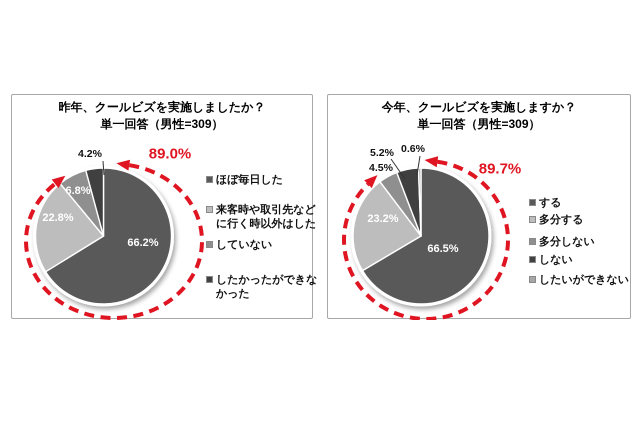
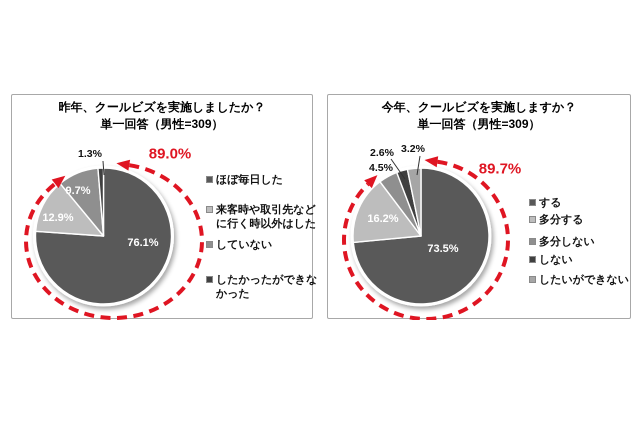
昨年、クールビズを実施しましたか？/ほぼ毎日した: 66.2% -> 76.1%
昨年、クールビズを実施しましたか？/来客時や取引先などに行く時以外はした: 22.8% -> 12.9%
昨年、クールビズを実施しましたか？/していない: 6.8% -> 9.7%
昨年、クールビズを実施しましたか？/したかったができなかった: 4.2% -> 1.3%
今年、クールビズを実施しますか？/する: 66.5% -> 73.5%
今年、クールビズを実施しますか？/多分する: 23.2% -> 16.2%
今年、クールビズを実施しますか？/しない: 5.2% -> 2.6%
今年、クールビズを実施しますか？/したいができない: 0.6% -> 3.2%
